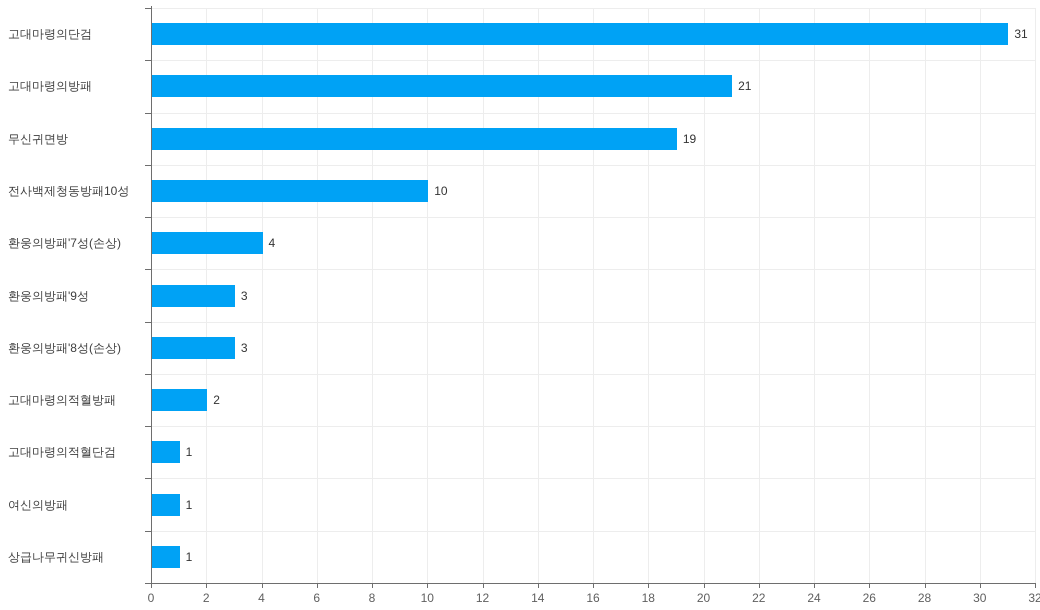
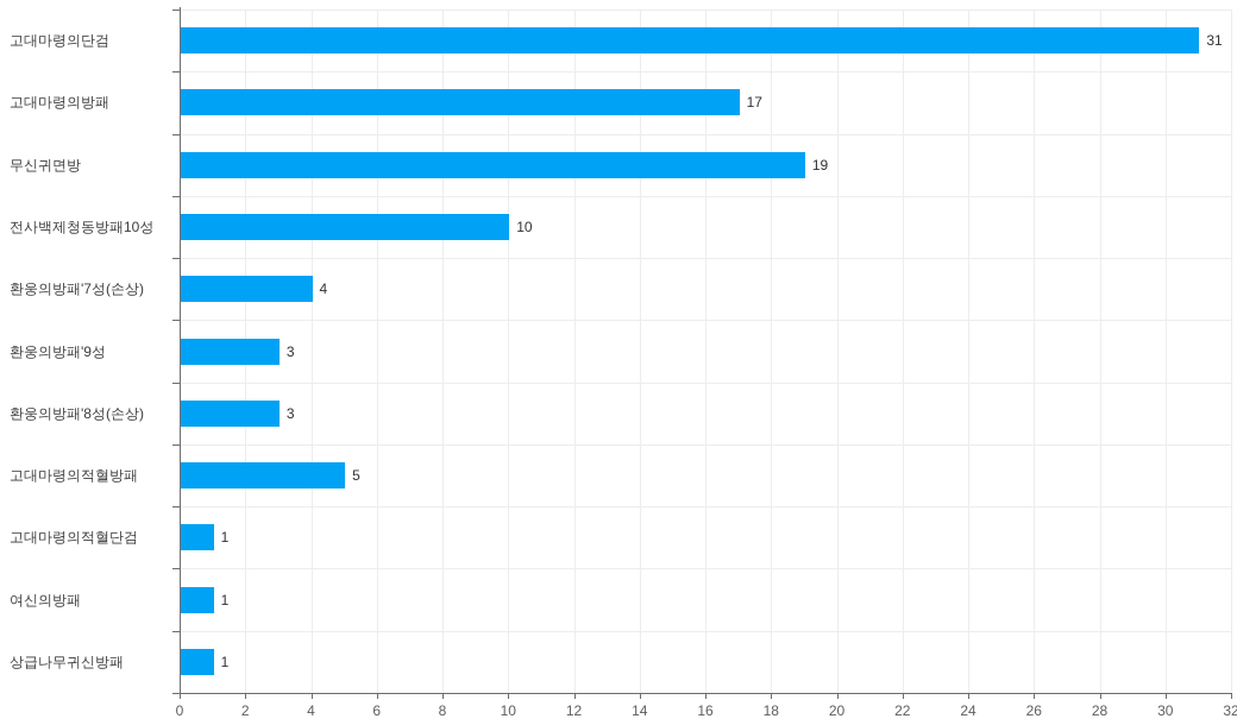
고대마령의방패: 21 -> 17
고대마령의적혈방패: 2 -> 5
